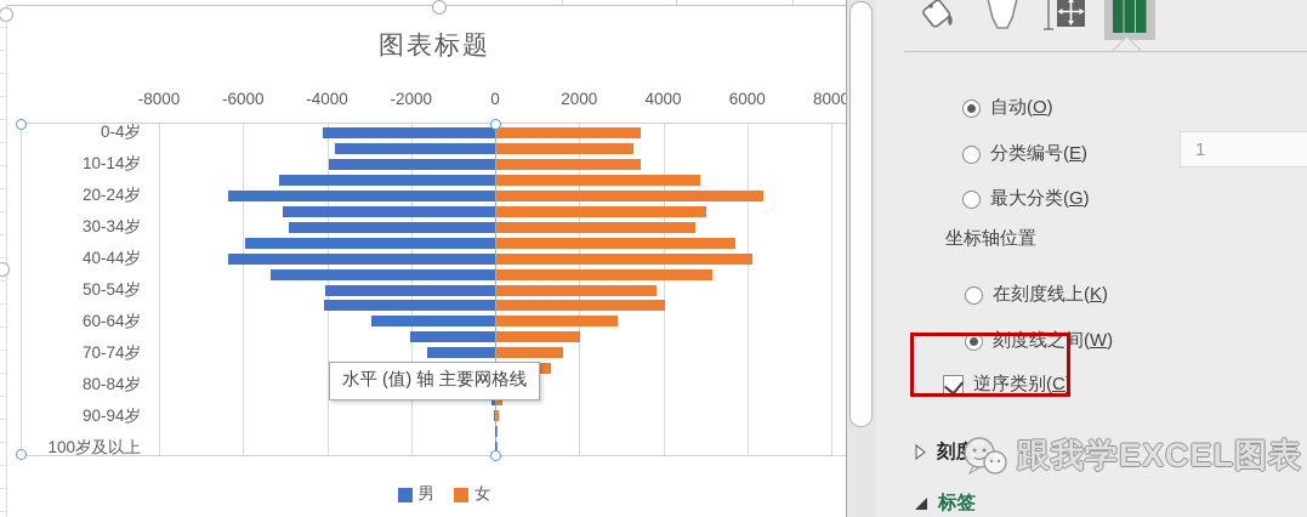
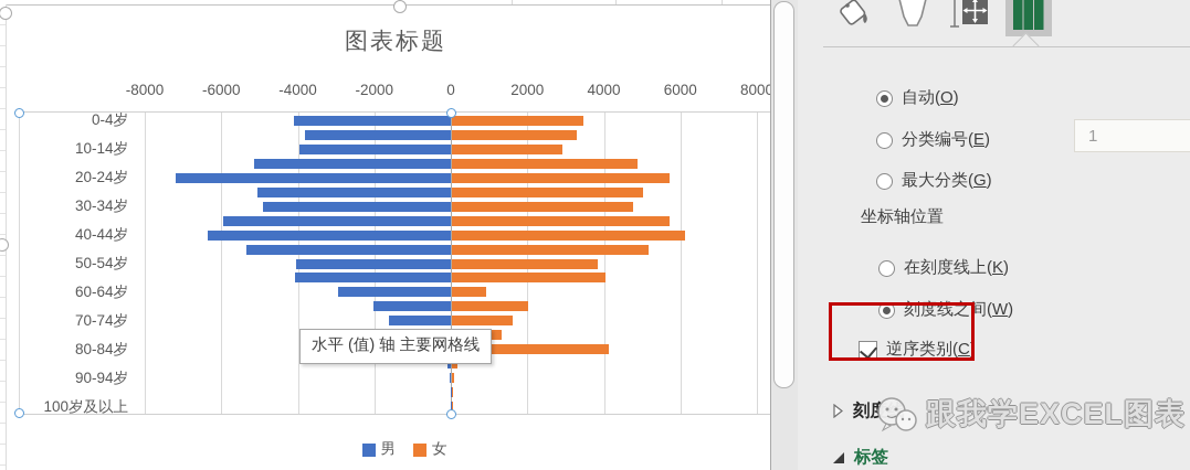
女/10-14岁: 3400 -> 2900
男/20-24岁: 6400 -> 7200
女/20-24岁: 6400 -> 5700
女/60-64岁: 2900 -> 900
女/80-84岁: 900 -> 4100
